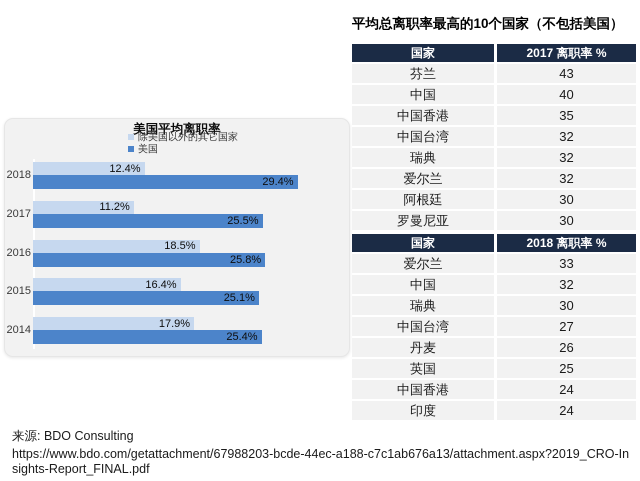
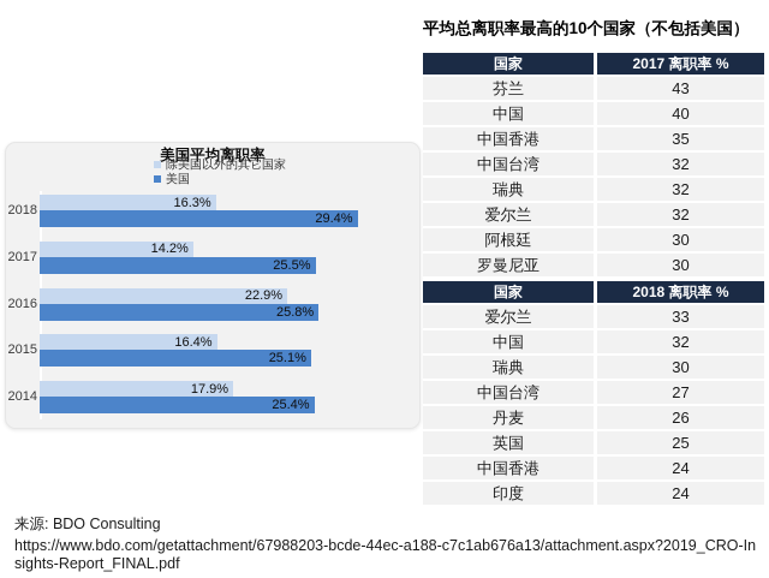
除美国以外的其它国家/2018: 12.4% -> 16.3%
除美国以外的其它国家/2017: 11.2% -> 14.2%
除美国以外的其它国家/2016: 18.5% -> 22.9%
